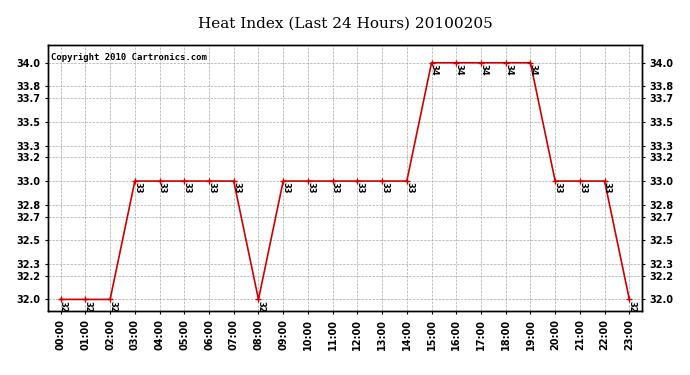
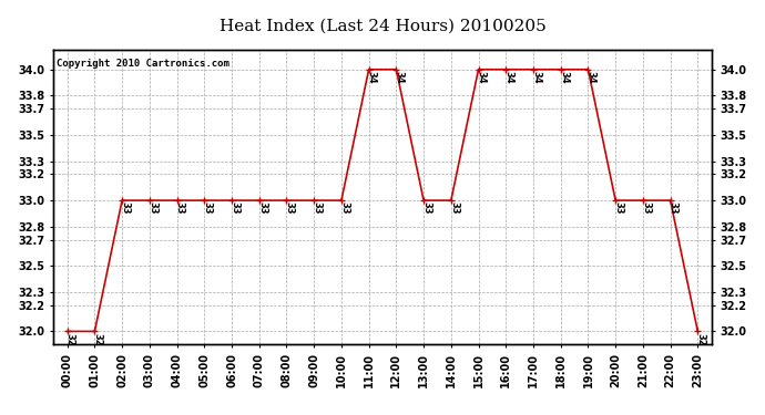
02:00: 32 -> 33
08:00: 32 -> 33
11:00: 33 -> 34
12:00: 33 -> 34
